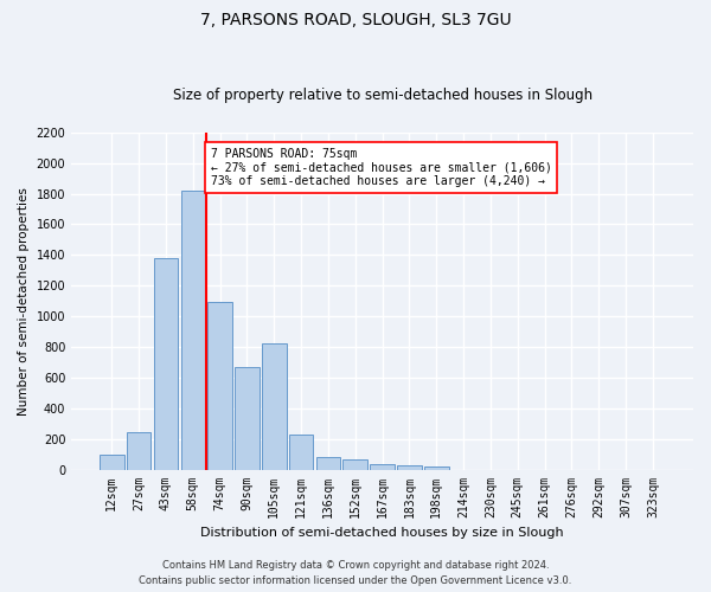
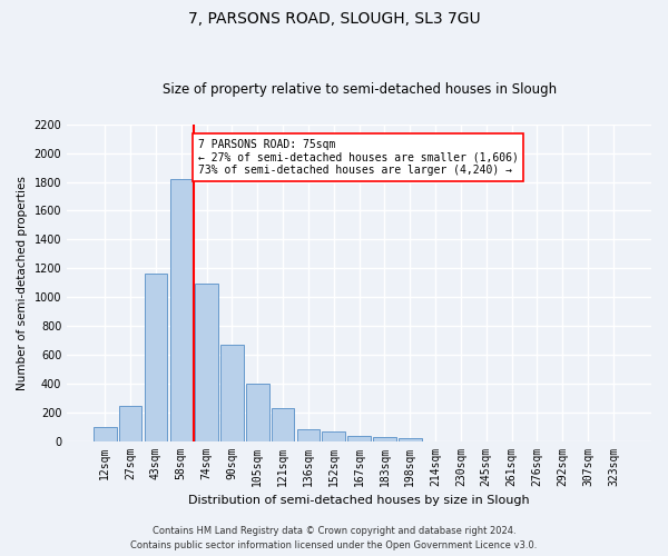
43sqm: 1380 -> 1160
105sqm: 820 -> 400
